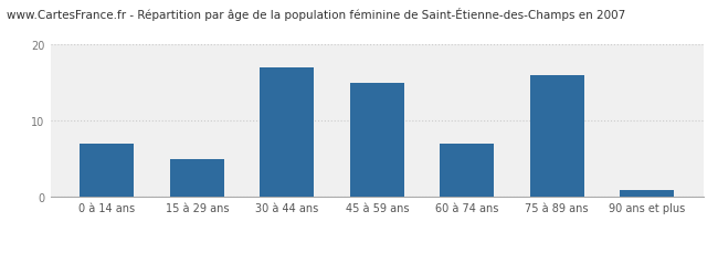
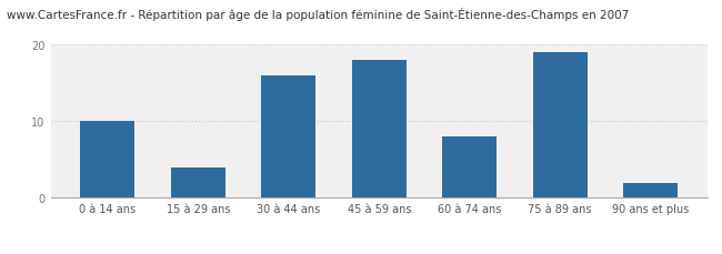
0 à 14 ans: 7 -> 10
15 à 29 ans: 5 -> 4
30 à 44 ans: 17 -> 16
45 à 59 ans: 15 -> 18
60 à 74 ans: 7 -> 8
75 à 89 ans: 16 -> 19
90 ans et plus: 1 -> 2
